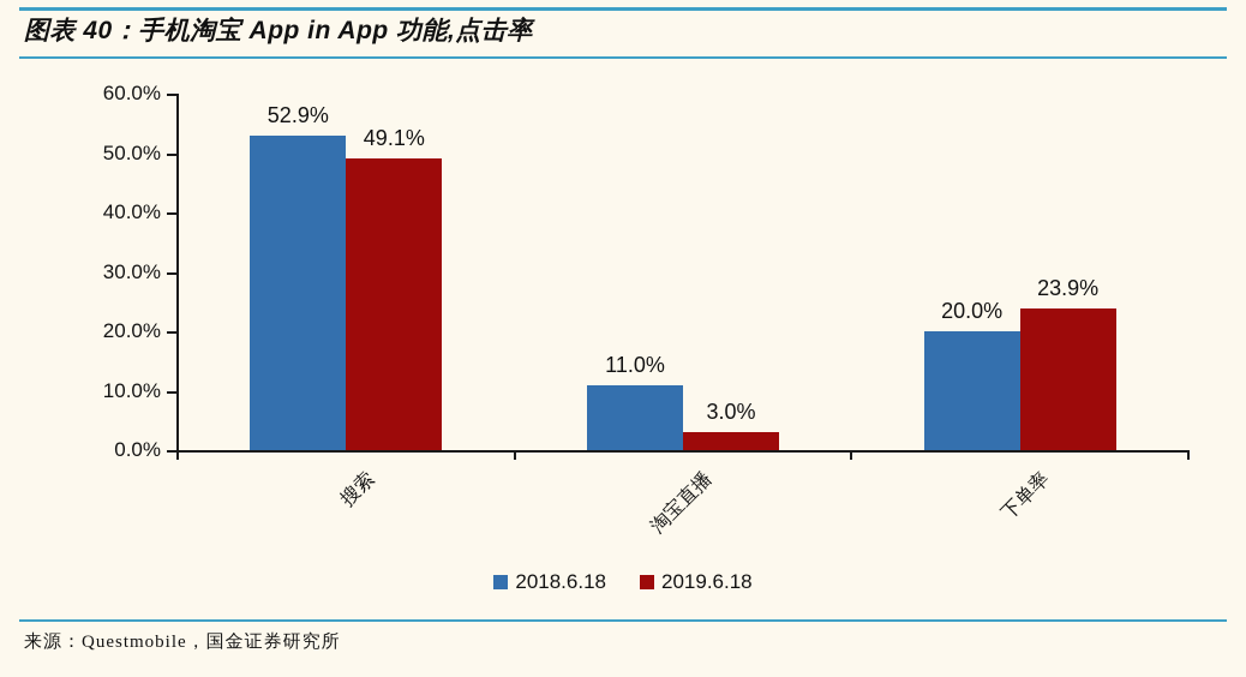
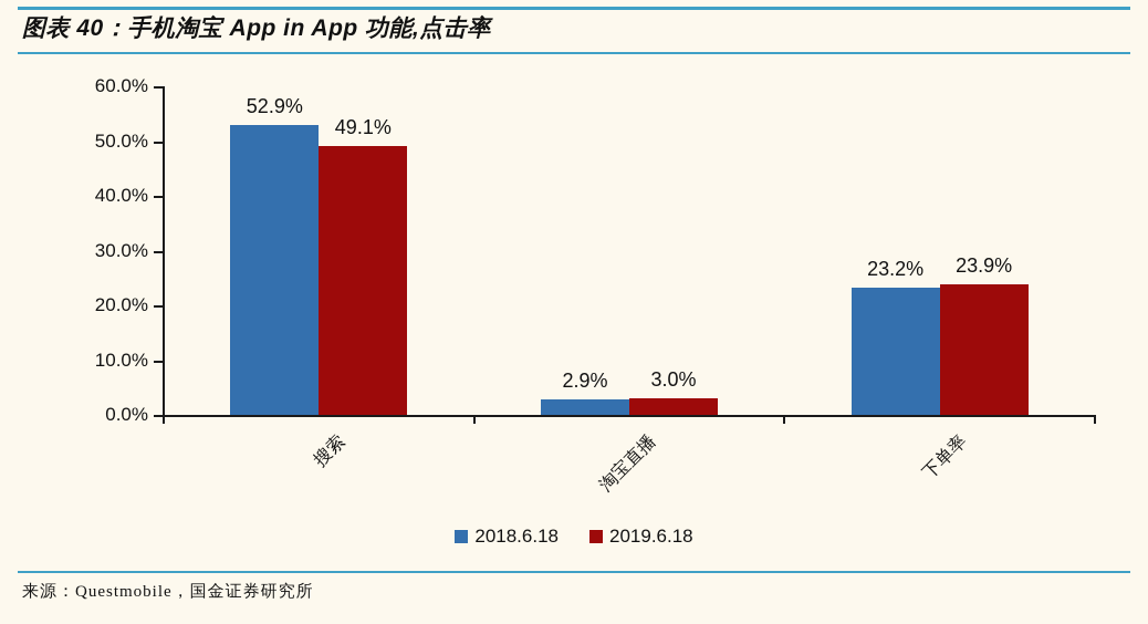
2018.6.18/淘宝直播: 11.0% -> 2.9%
2018.6.18/下单率: 20.0% -> 23.2%
